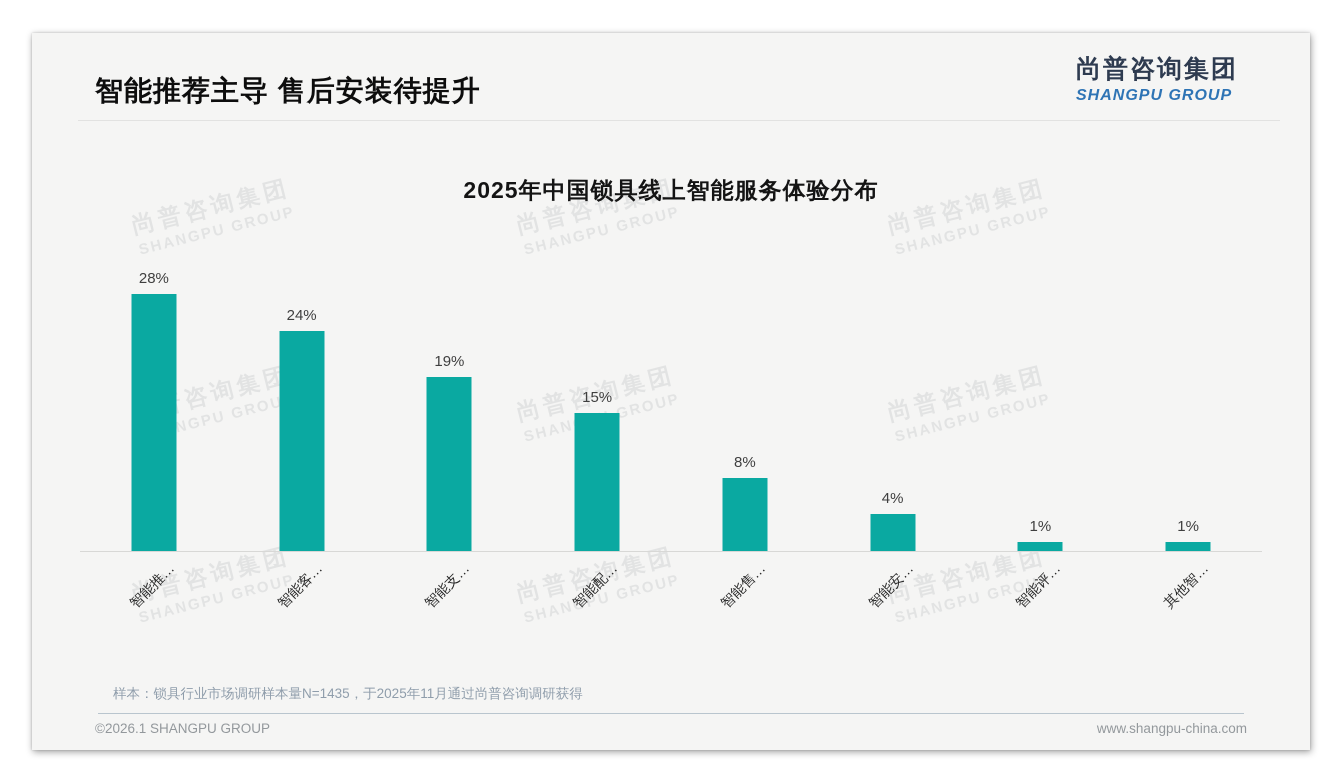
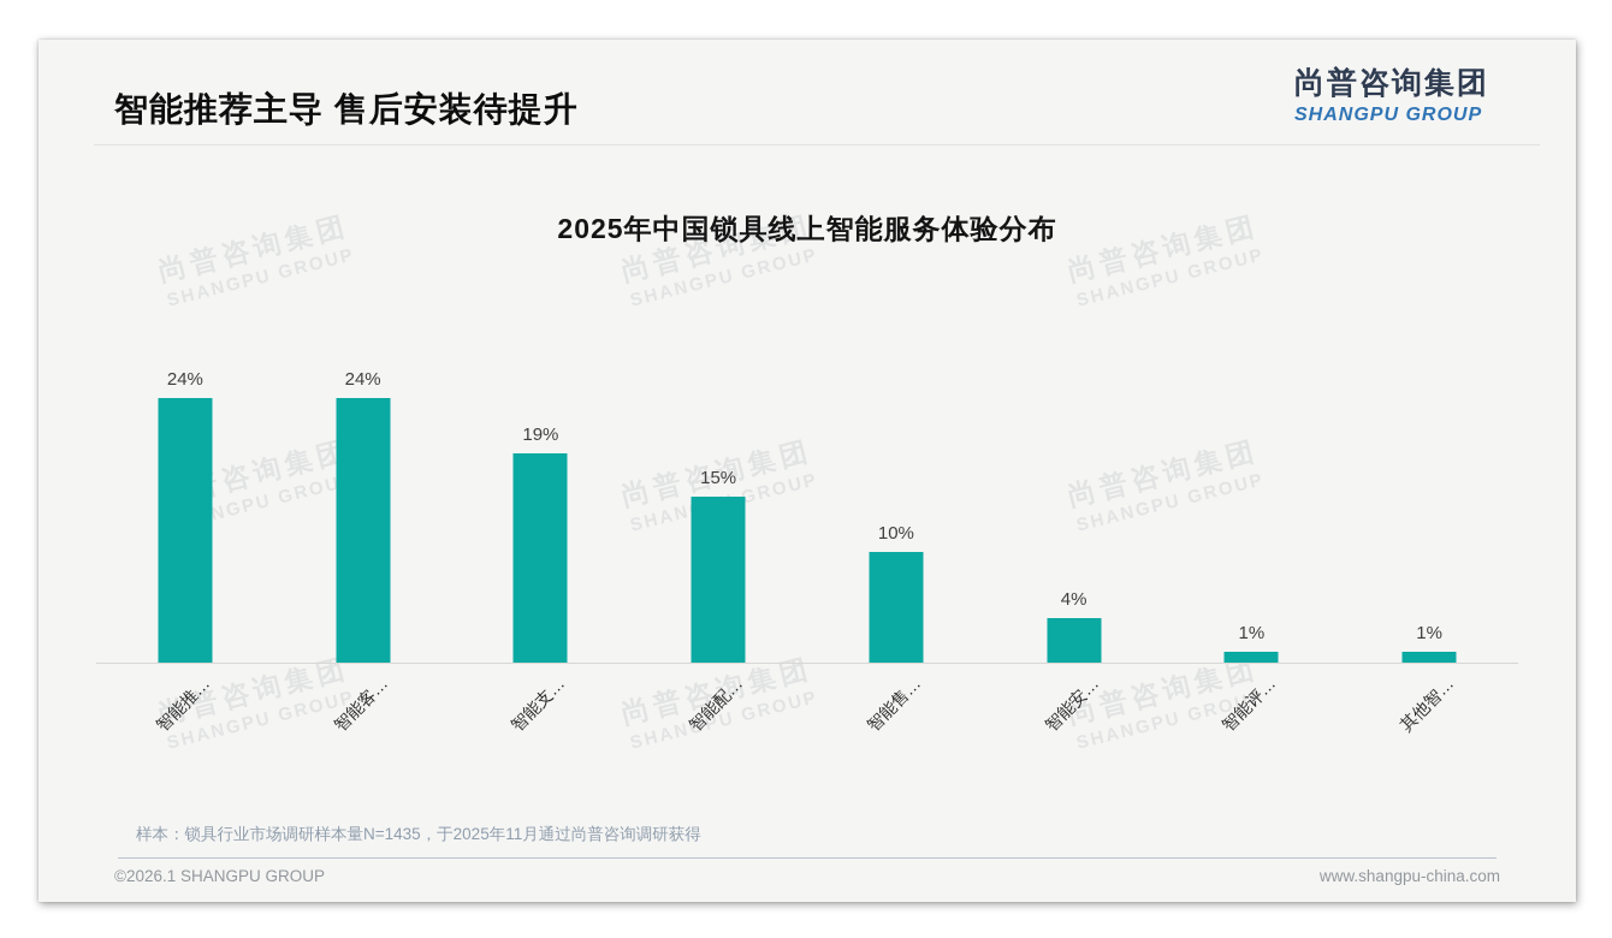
智能推…: 28% -> 24%
智能售…: 8% -> 10%
